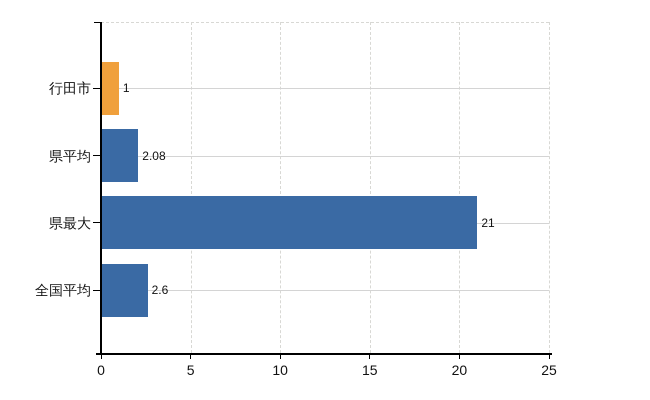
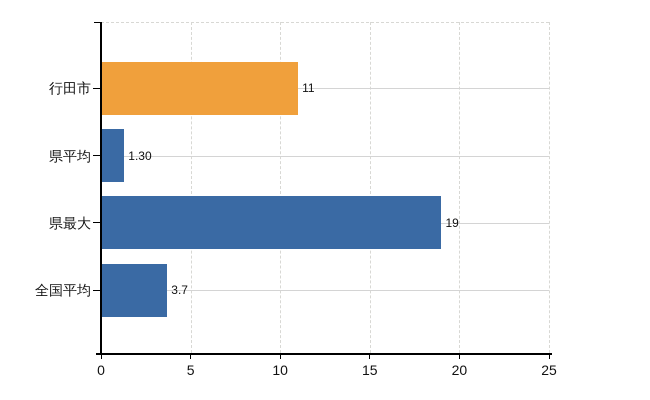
行田市: 1 -> 11
県平均: 2.08 -> 1.30
県最大: 21 -> 19
全国平均: 2.6 -> 3.7
